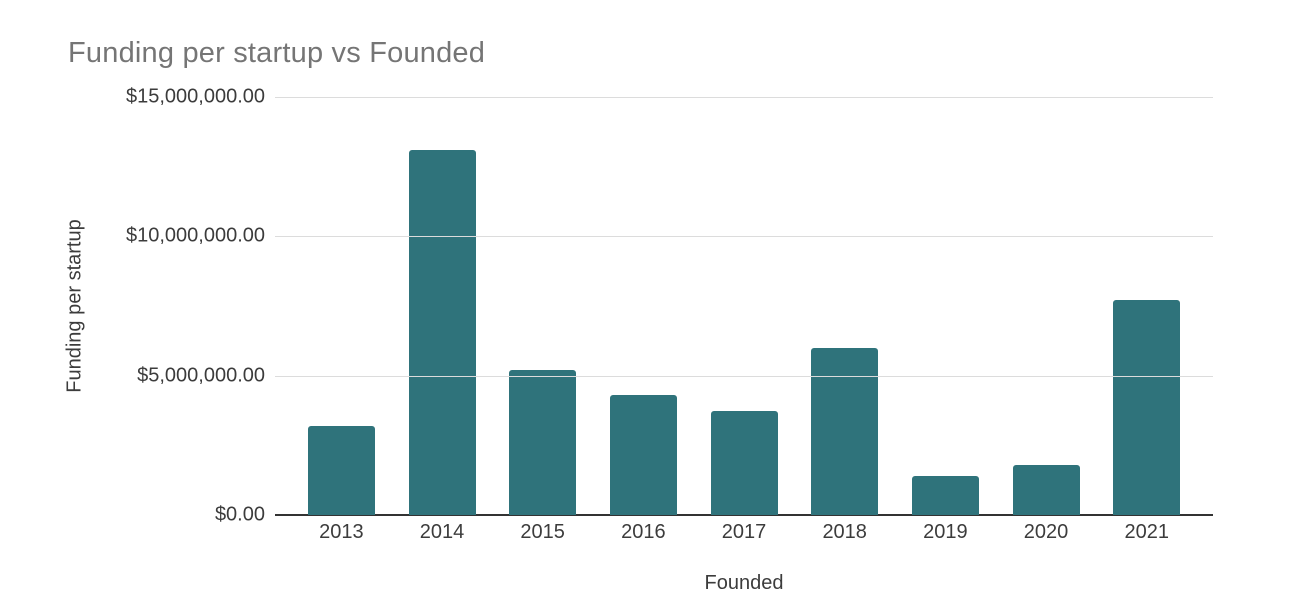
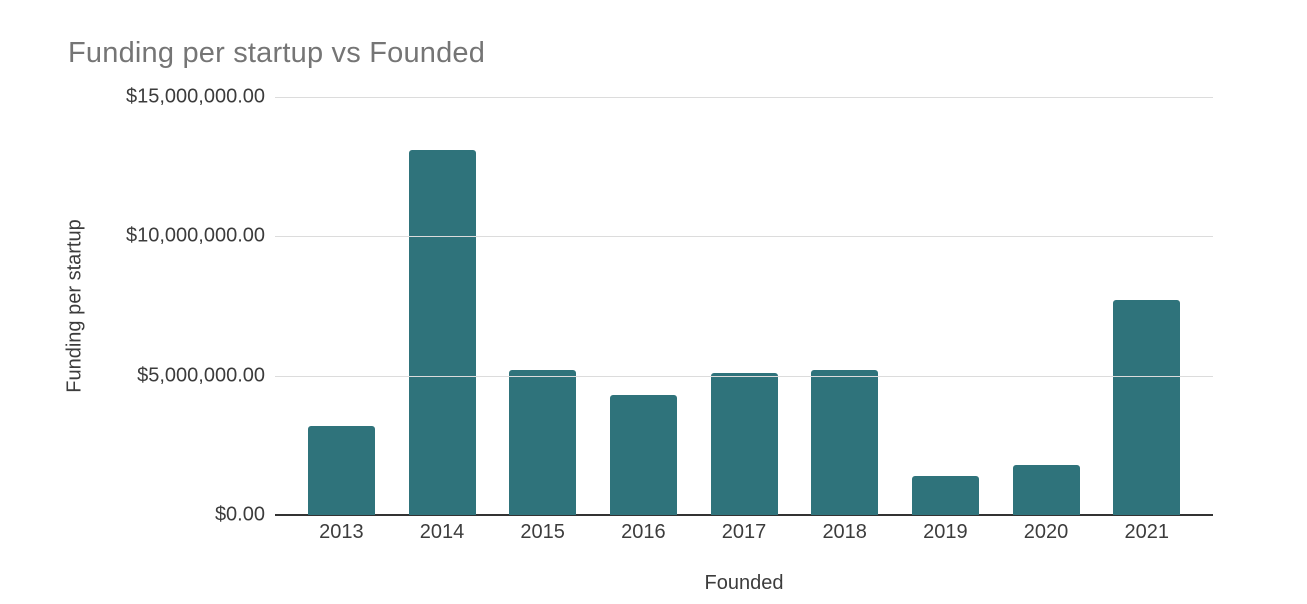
2017: $3800000 -> $5100000
2018: $6000000 -> $5200000
